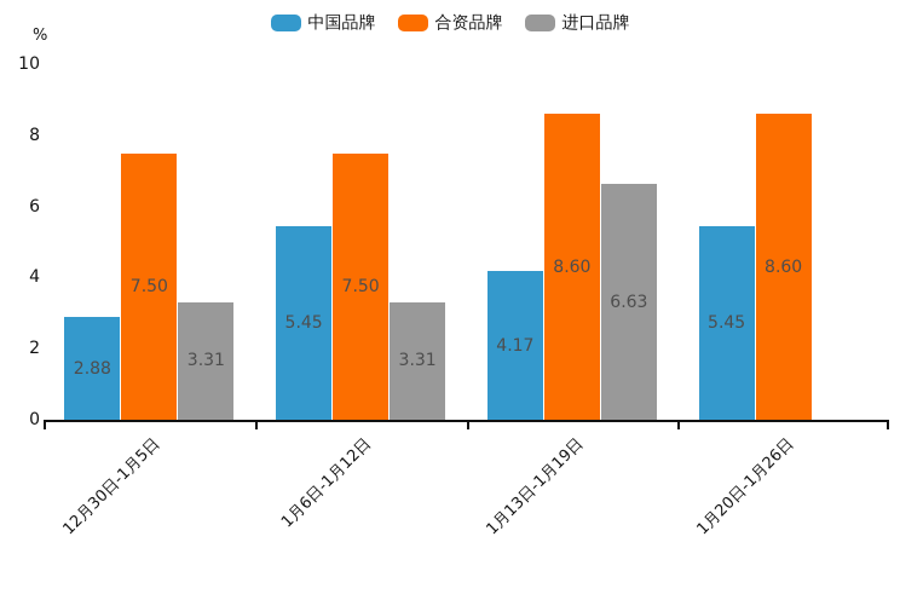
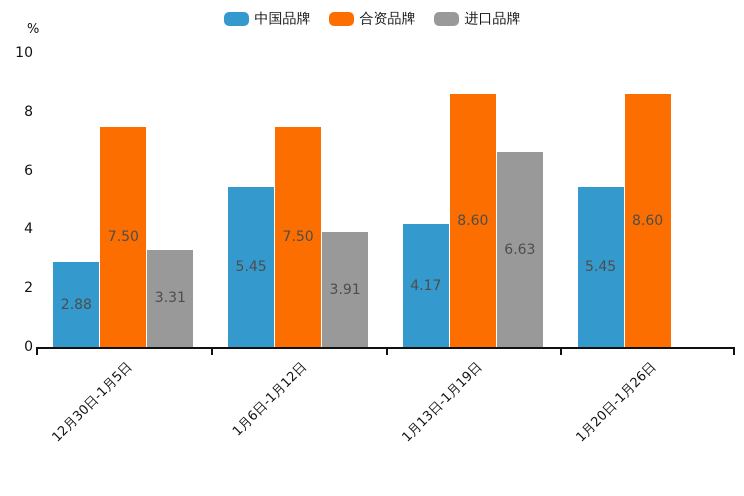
进口品牌/1月6日-1月12日: 3.31 -> 3.91
